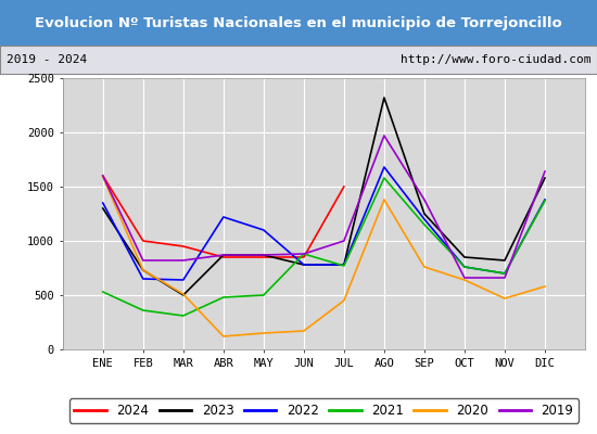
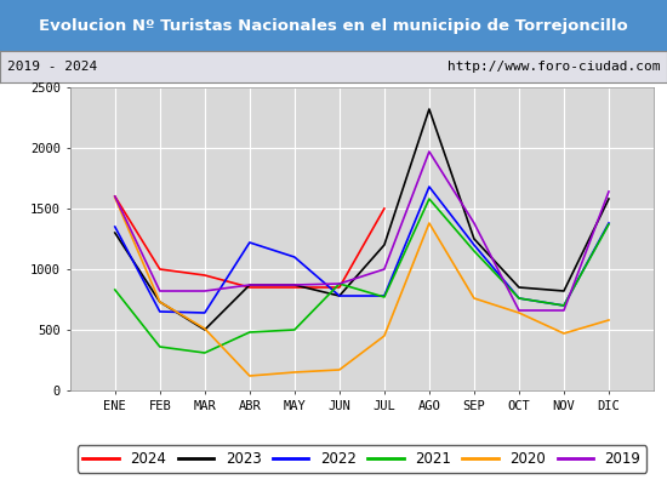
2021/ENE: 530 -> 830
2023/JUL: 780 -> 1200
